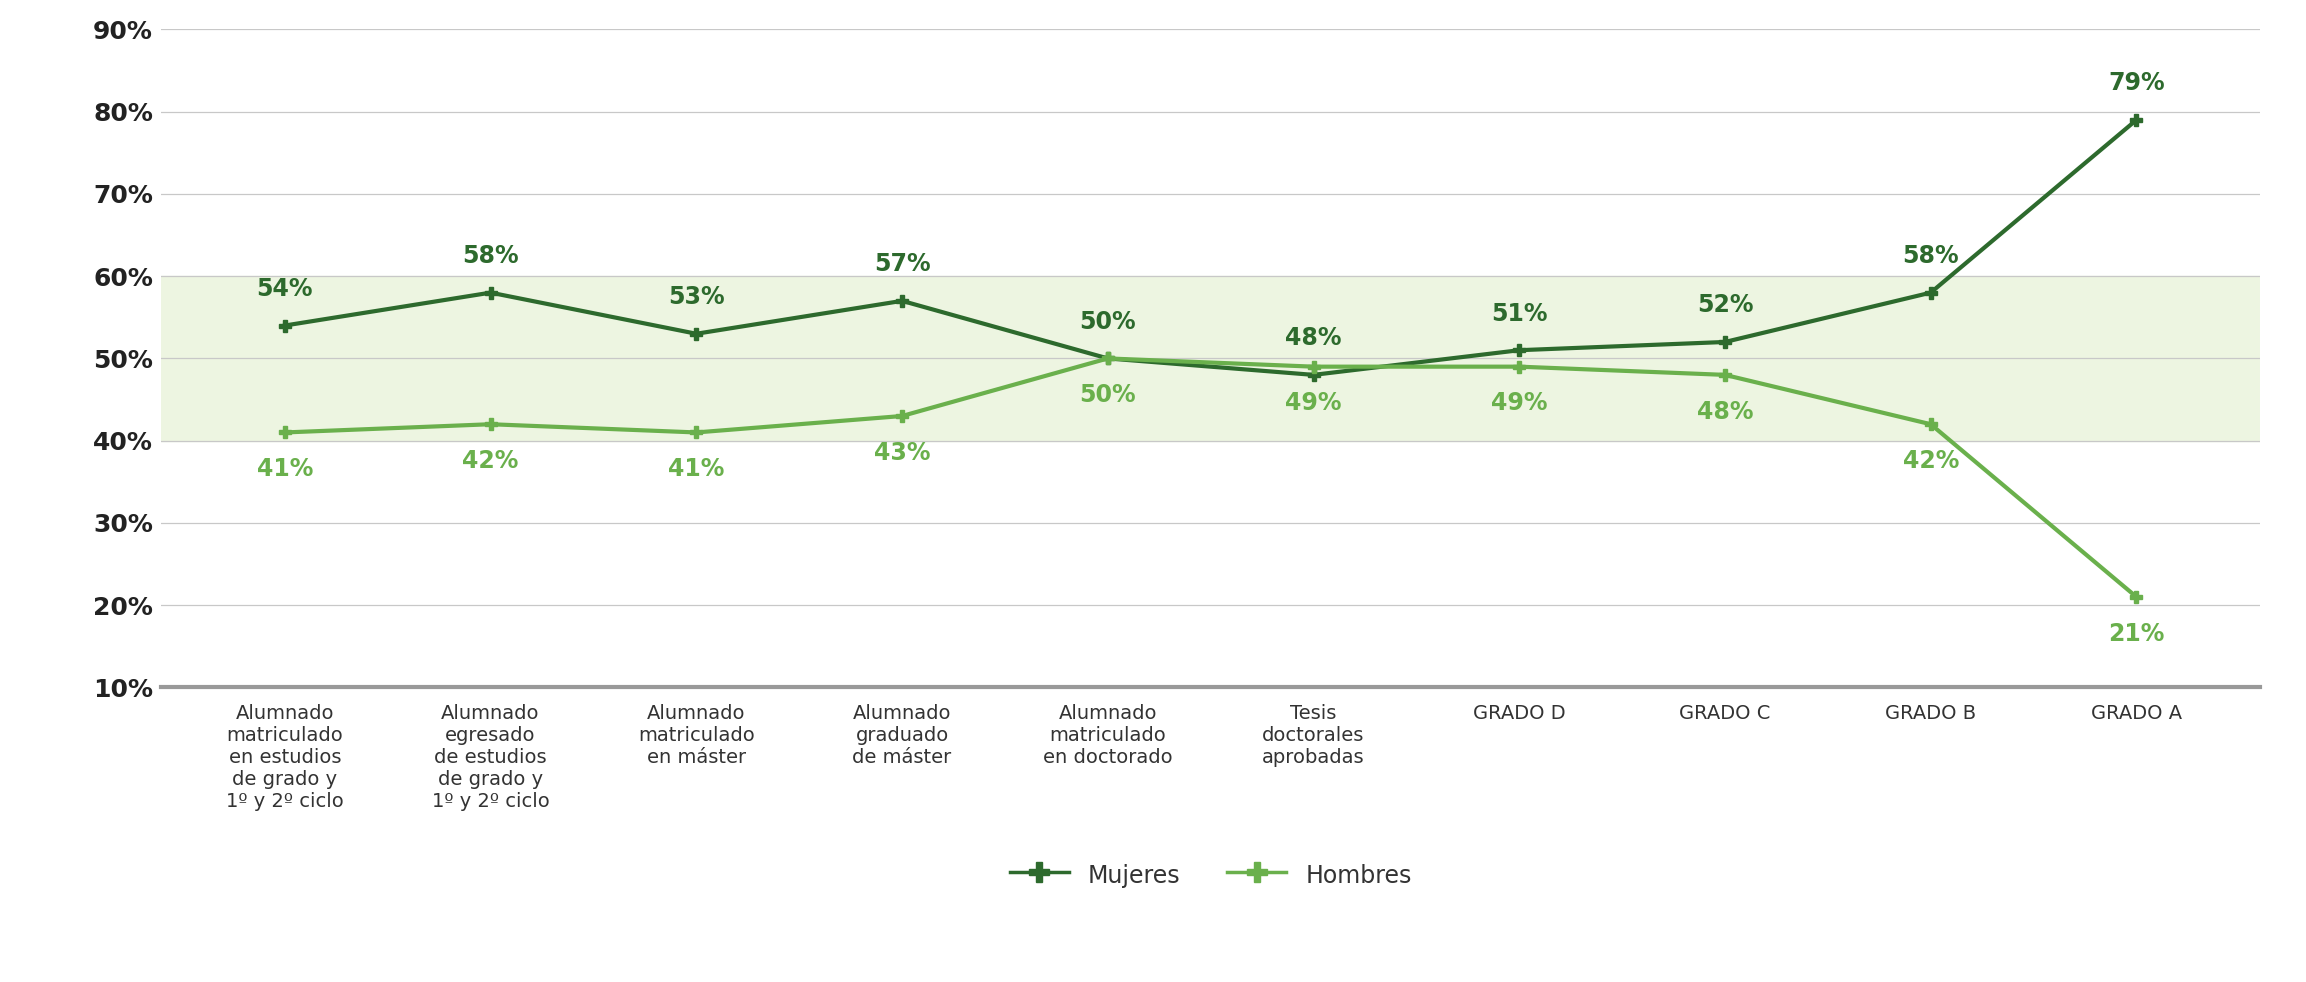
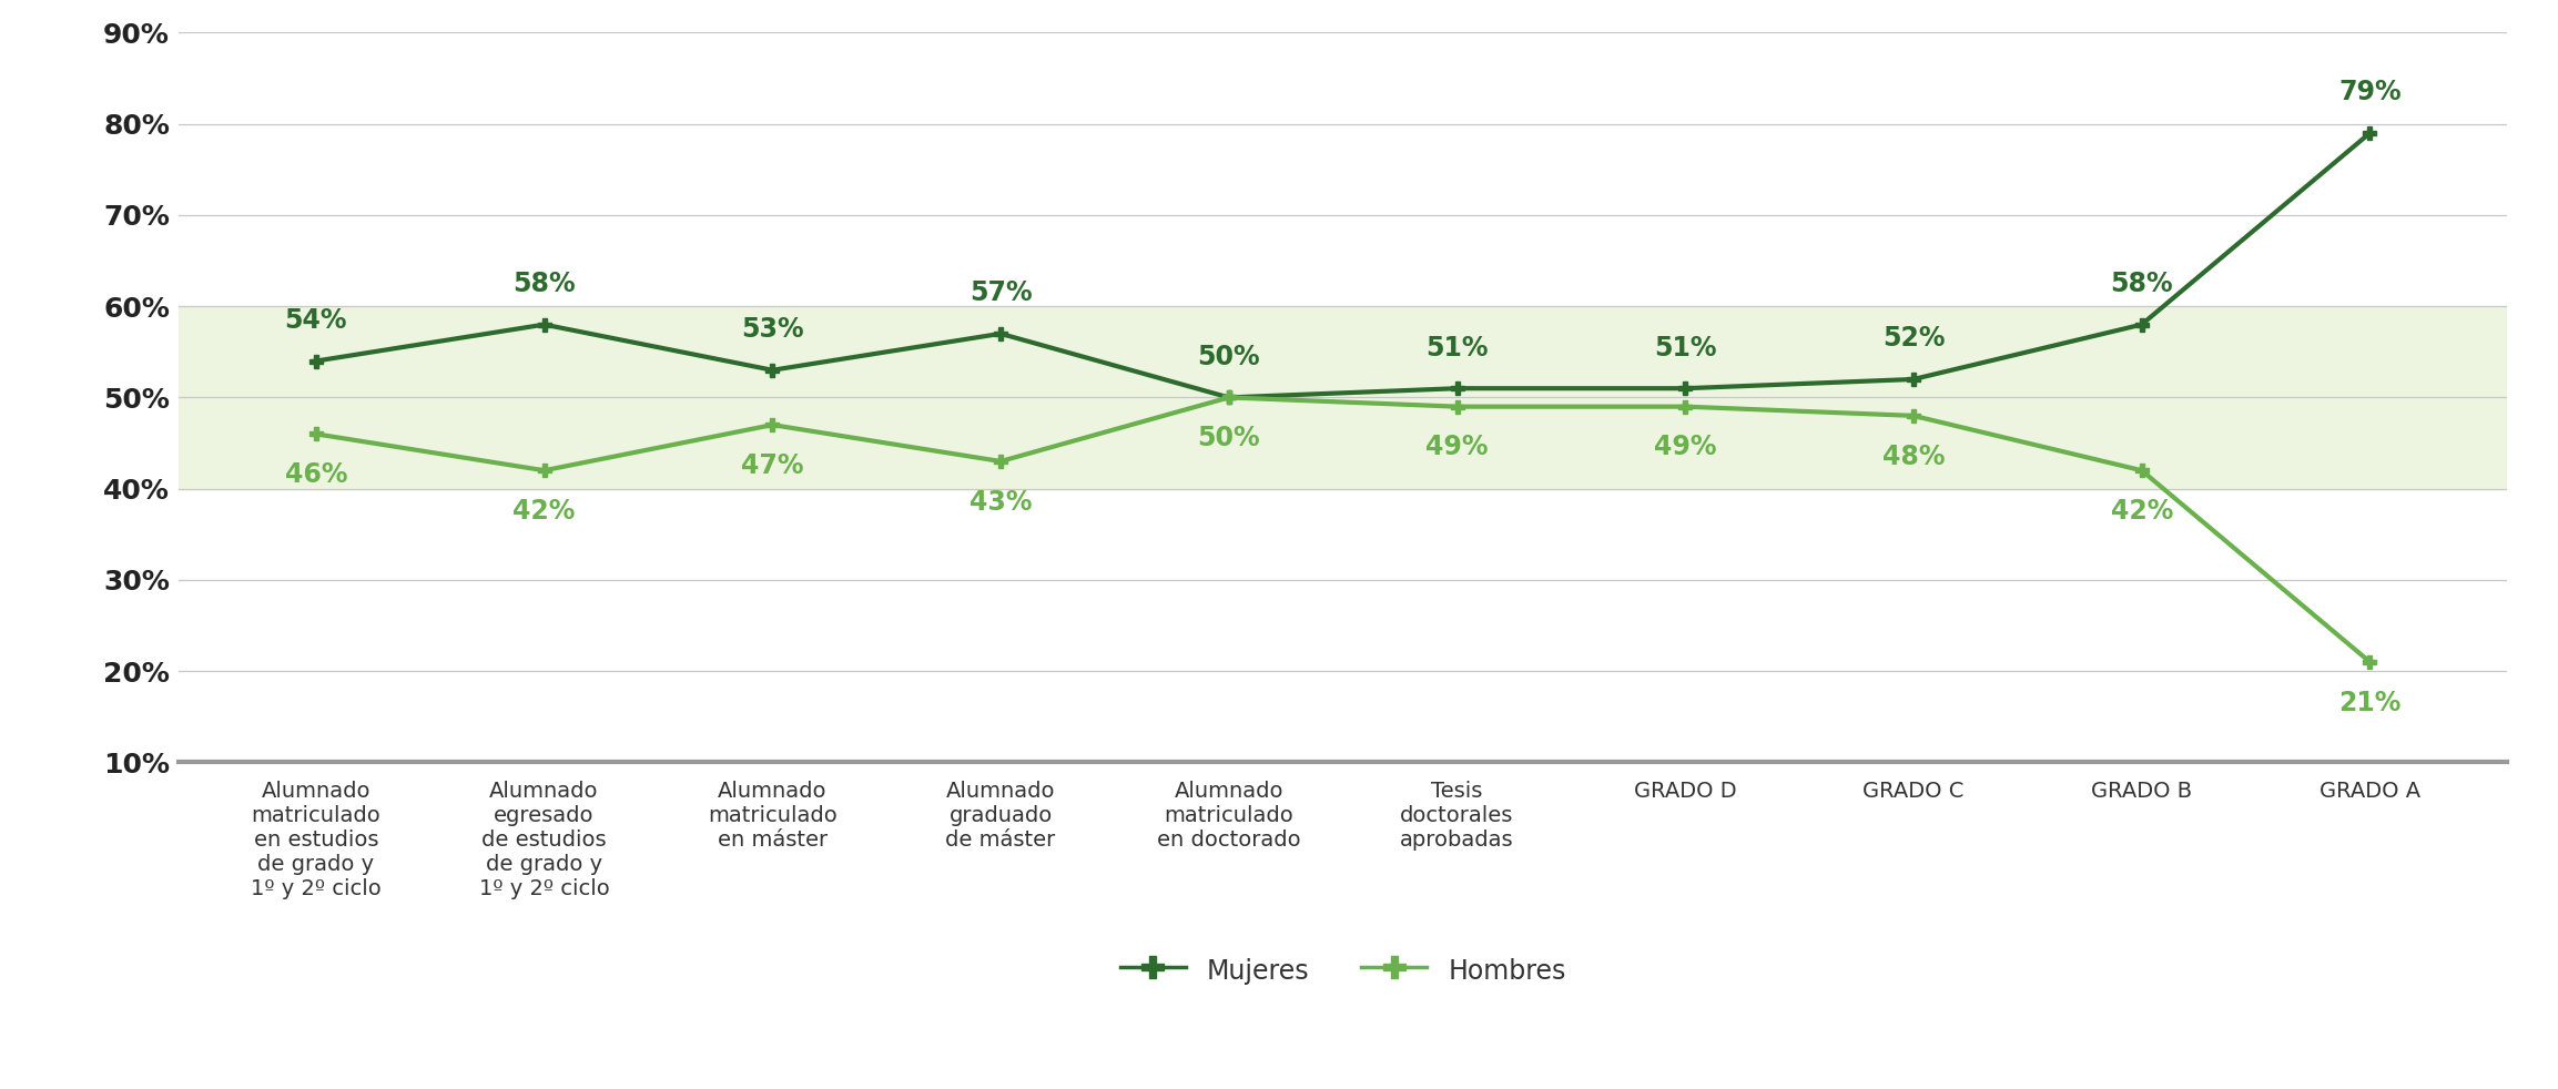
Hombres/Alumnado matriculado en estudios de grado y 1º y 2º ciclo: 41% -> 46%
Hombres/Alumnado matriculado en máster: 41% -> 47%
Mujeres/Tesis doctorales aprobadas: 48% -> 51%
